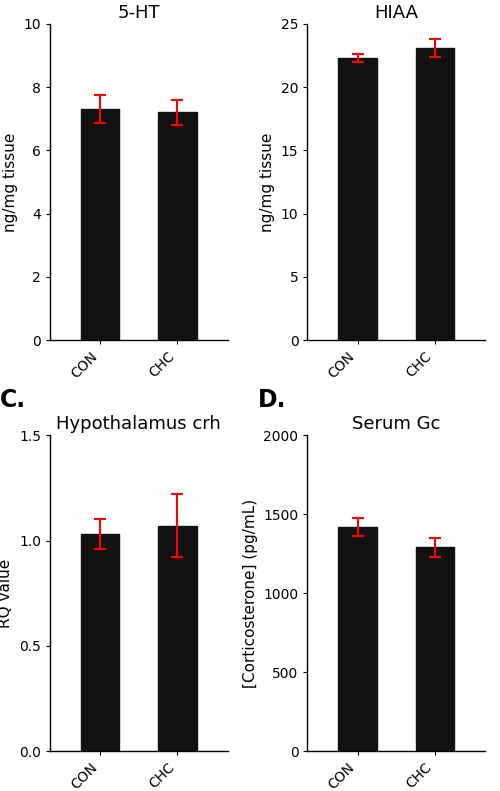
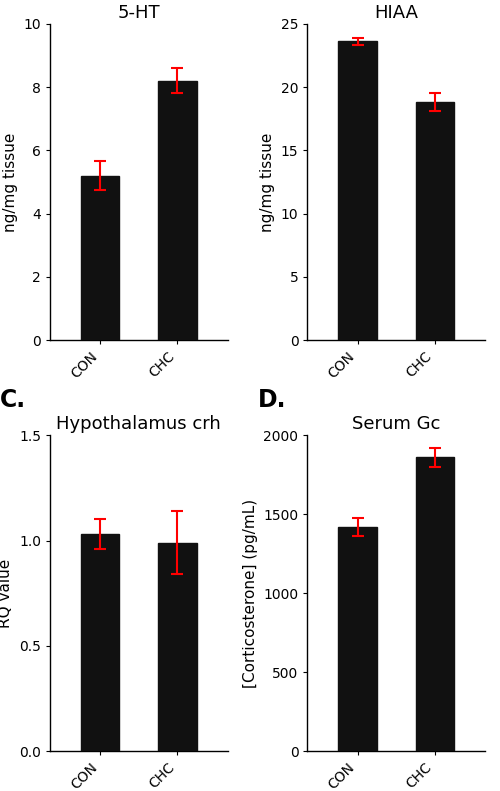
5-HT/CON: 7.3 -> 5.2
5-HT/CHC: 7.2 -> 8.2
HIAA/CON: 22.3 -> 23.6
HIAA/CHC: 23.1 -> 18.8
Hypothalamus crh/CHC: 1.07 -> 0.99
Serum Gc/CHC: 1290 -> 1860
